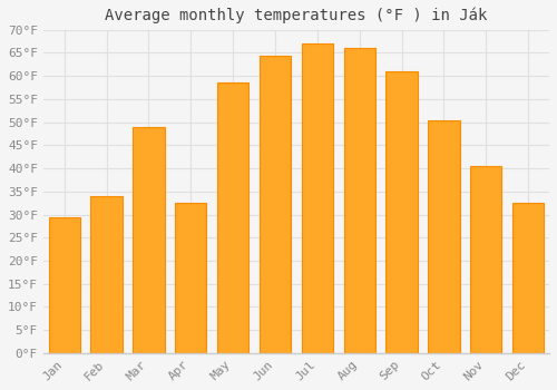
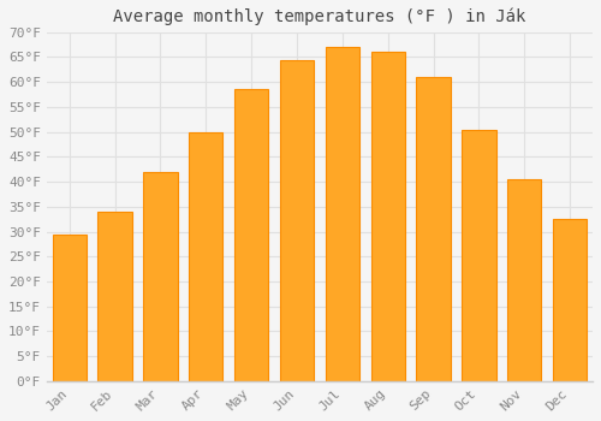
Mar: 49.0°F -> 42.0°F
Apr: 32.5°F -> 50.0°F
